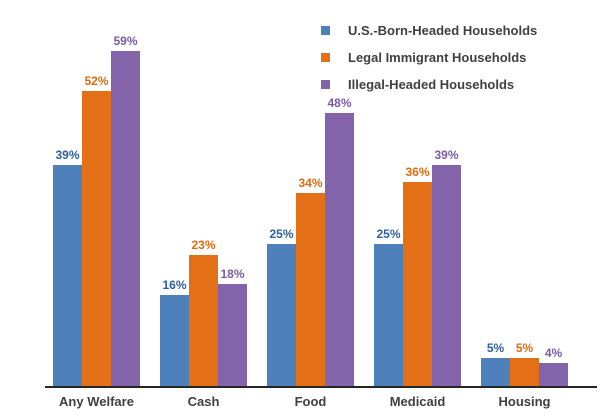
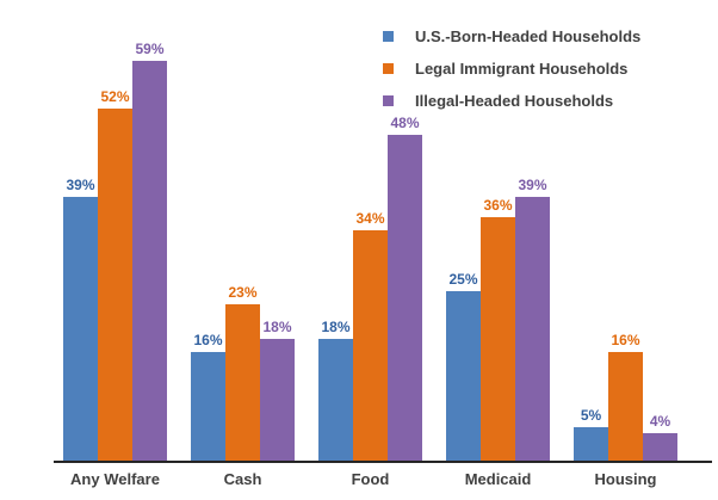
U.S.-Born-Headed Households/Food: 25% -> 18%
Legal Immigrant Households/Housing: 5% -> 16%
